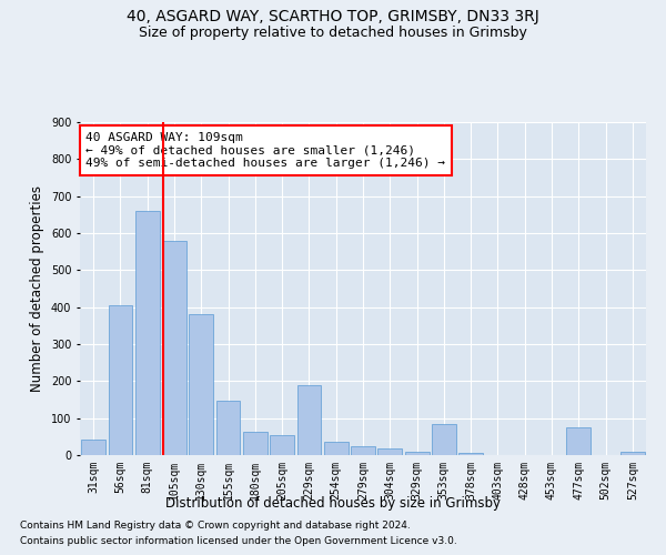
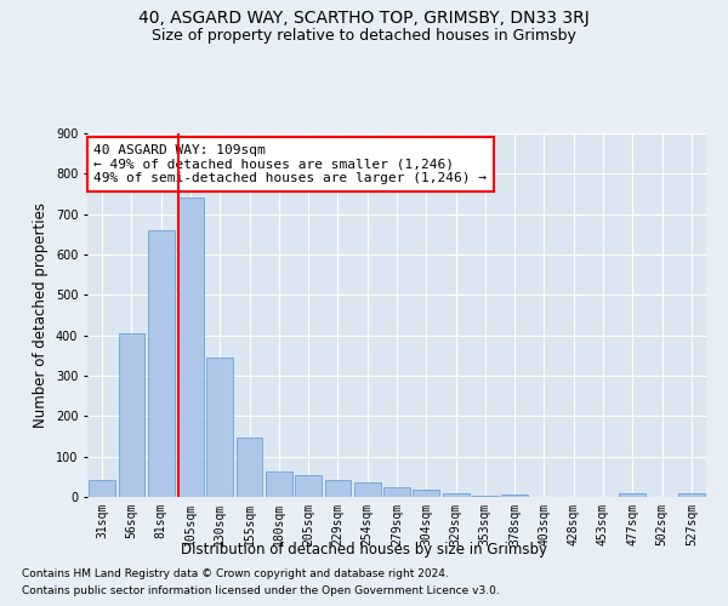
105sqm: 580 -> 740
130sqm: 380 -> 345
229sqm: 190 -> 42
353sqm: 85 -> 2
477sqm: 75 -> 8
